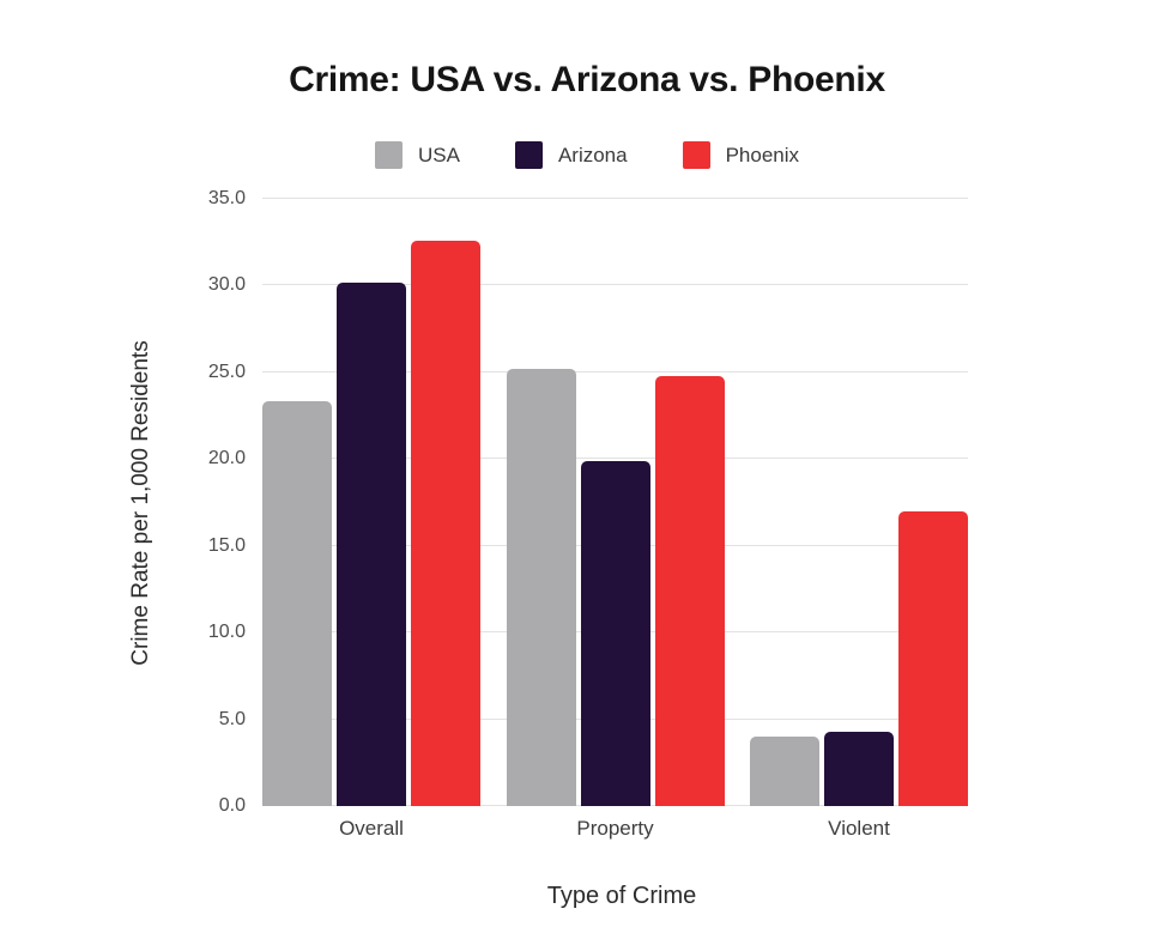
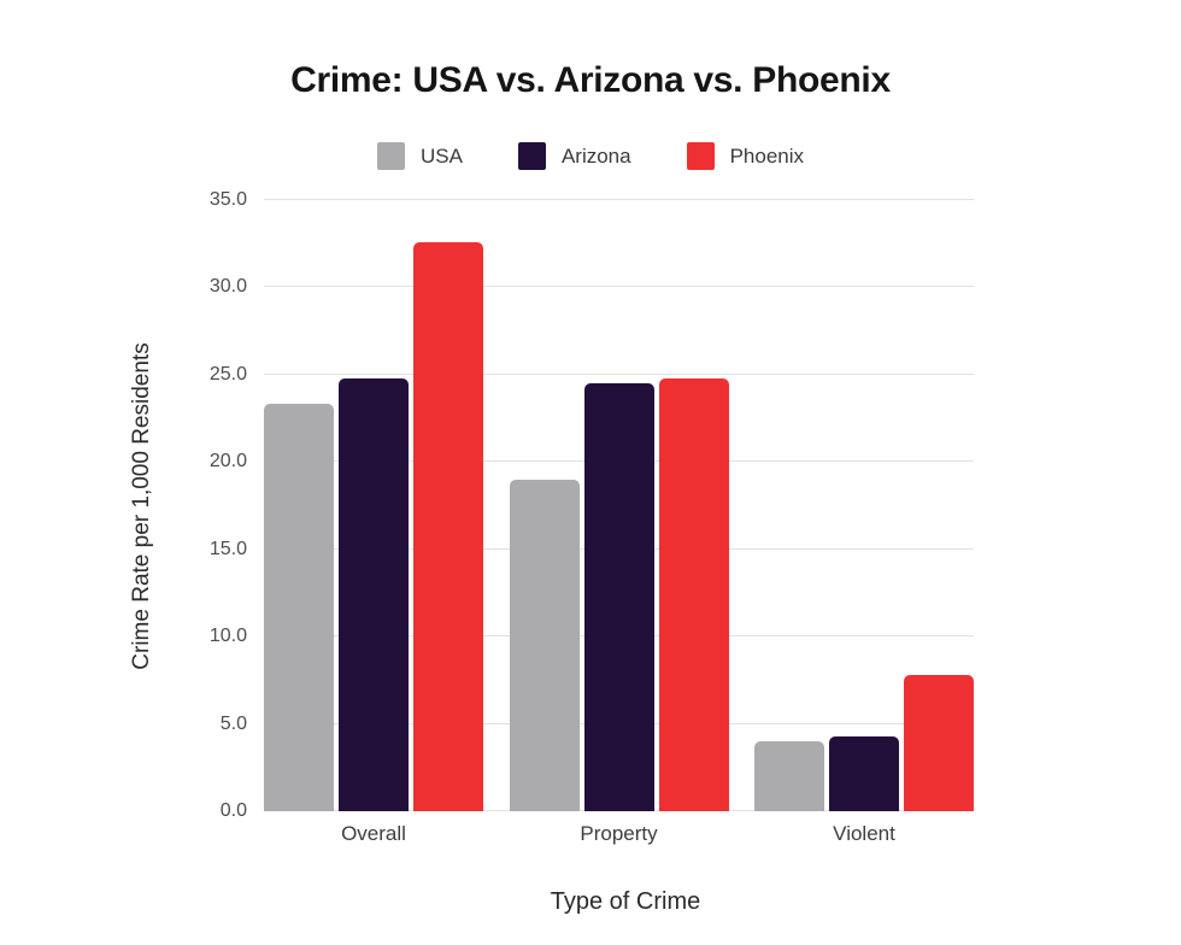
Arizona/Overall: 30.2 -> 24.8
USA/Property: 25.2 -> 19.0
Arizona/Property: 19.9 -> 24.5
Phoenix/Violent: 17.0 -> 7.8
